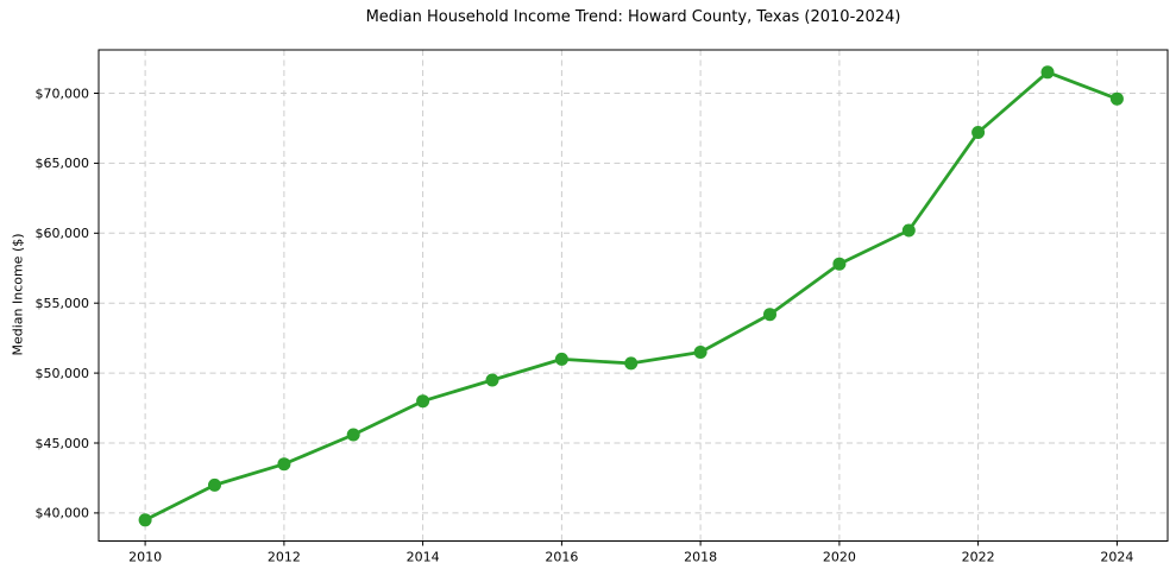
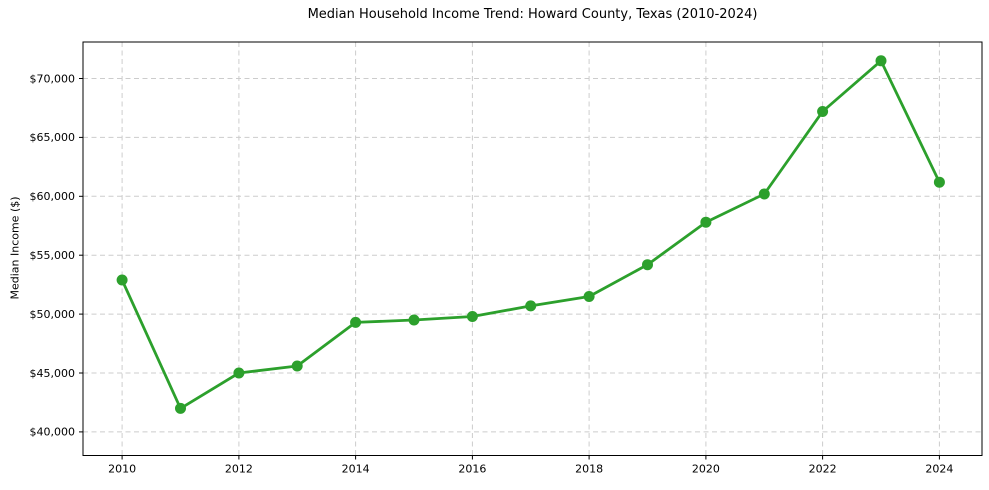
2010: $39500 -> $52900
2012: $43500 -> $45000
2014: $48000 -> $49300
2016: $51000 -> $49800
2024: $69600 -> $61200
